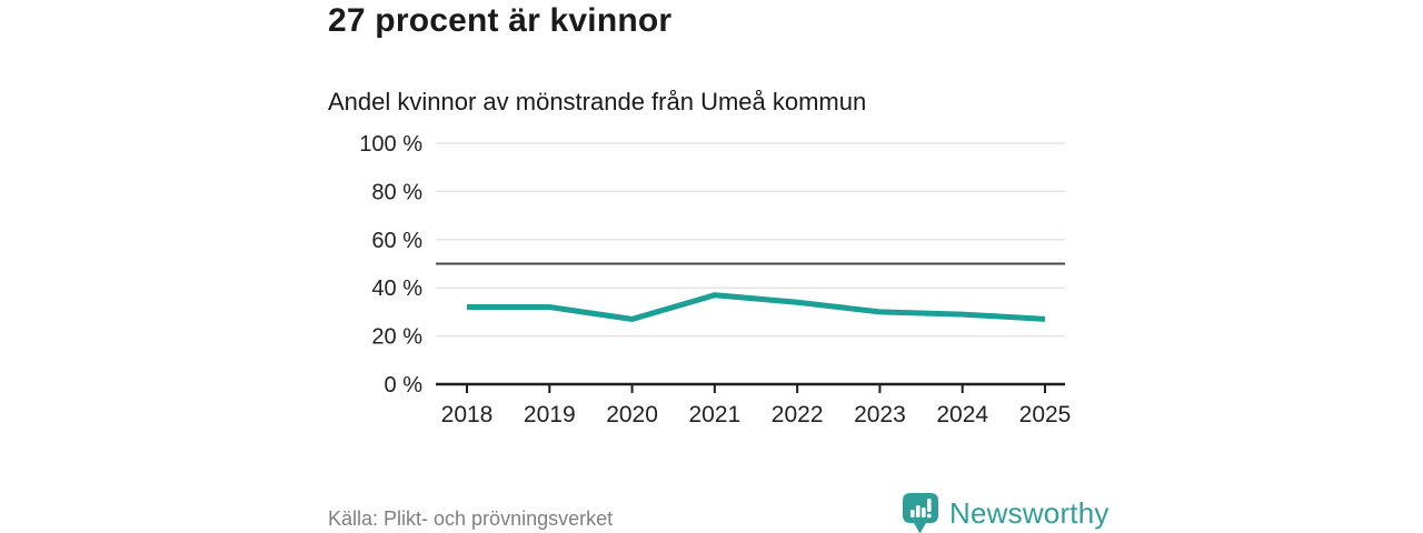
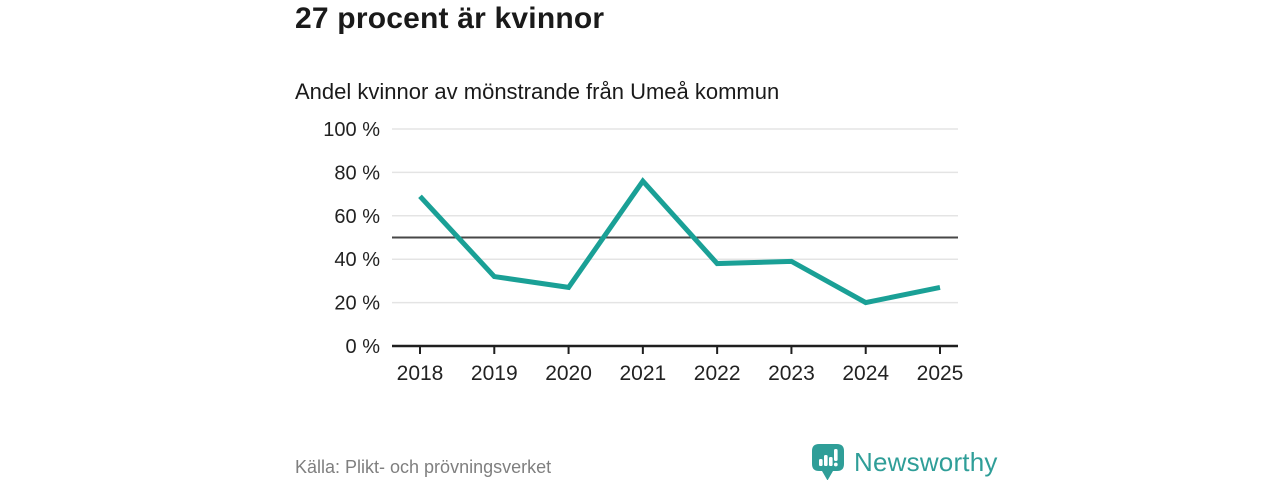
2018: 32% -> 69%
2021: 37% -> 76%
2022: 34% -> 38%
2023: 30% -> 39%
2024: 29% -> 20%
